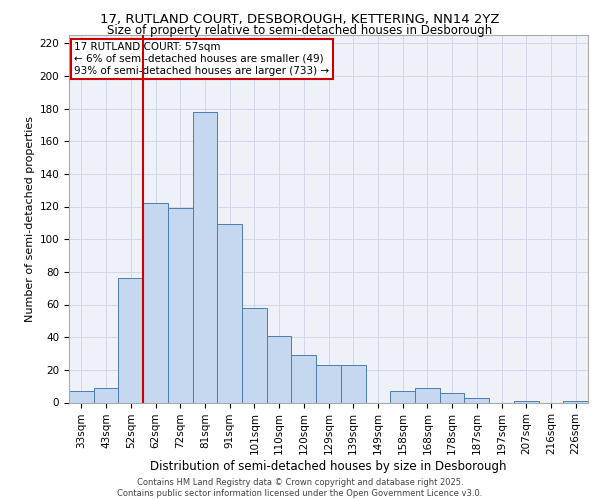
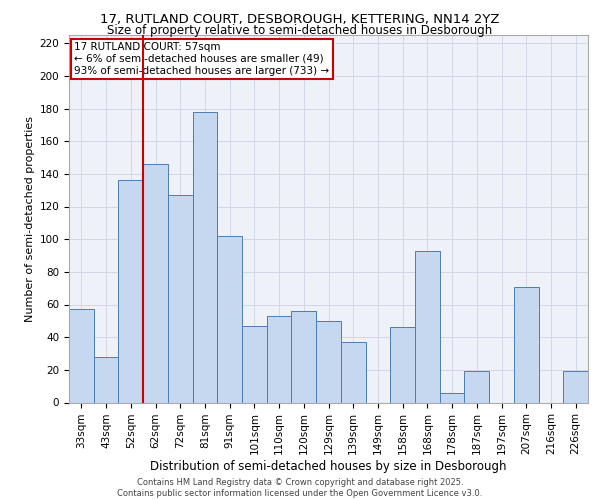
33sqm: 7 -> 57
43sqm: 9 -> 28
52sqm: 76 -> 136
62sqm: 122 -> 146
72sqm: 119 -> 127
91sqm: 109 -> 102
101sqm: 58 -> 47
110sqm: 41 -> 53
120sqm: 29 -> 56
129sqm: 23 -> 50
139sqm: 23 -> 37
158sqm: 7 -> 46
168sqm: 9 -> 93
187sqm: 3 -> 19
207sqm: 1 -> 71
226sqm: 1 -> 19
